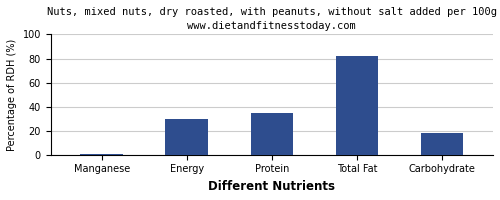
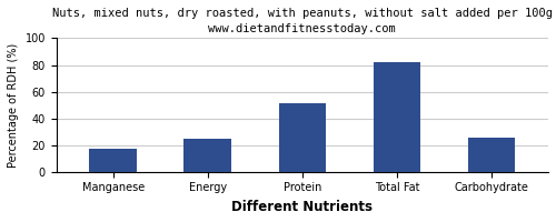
Manganese: 0 -> 17
Energy: 30 -> 25
Protein: 35 -> 51
Carbohydrate: 18 -> 26
